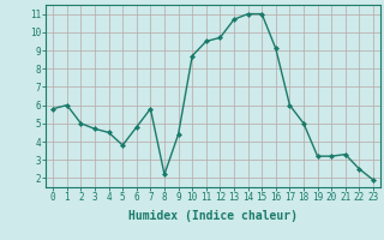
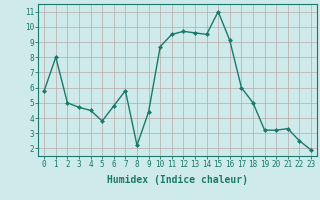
1: 6.0 -> 8.0
13: 10.7 -> 9.6
14: 11.0 -> 9.5
